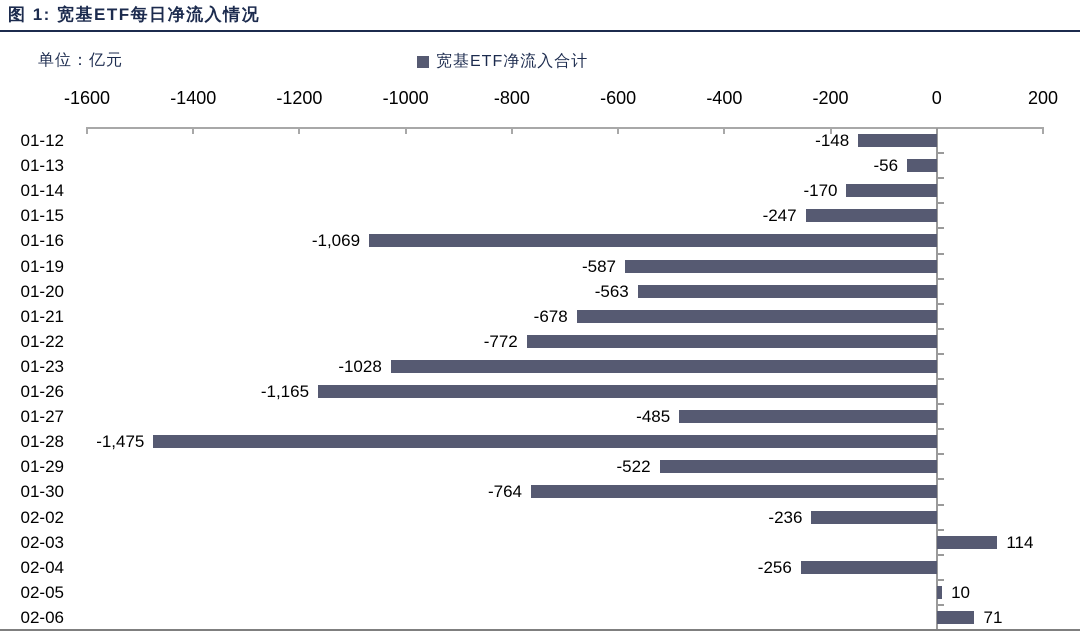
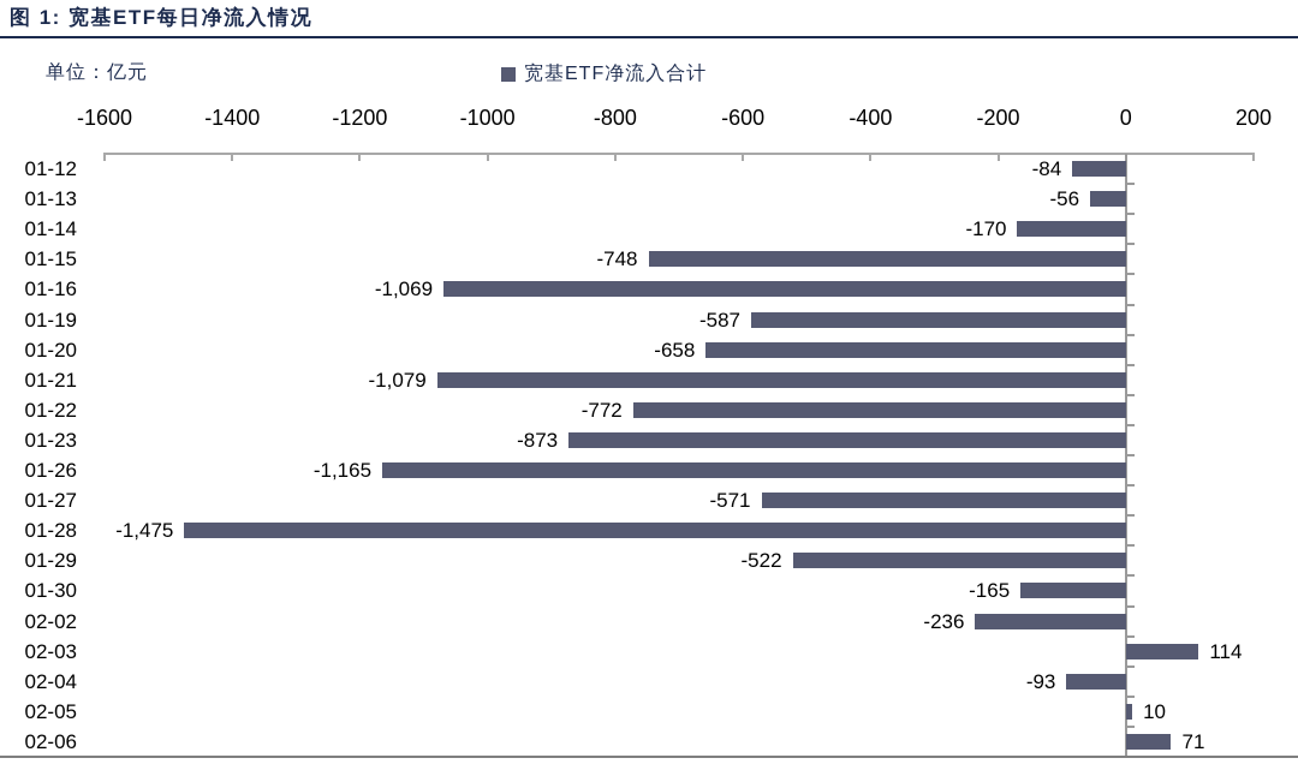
01-12: -148 -> -84
01-15: -247 -> -748
01-20: -563 -> -658
01-21: -678 -> -1,079
01-23: -1028 -> -873
01-27: -485 -> -571
01-30: -764 -> -165
02-04: -256 -> -93
